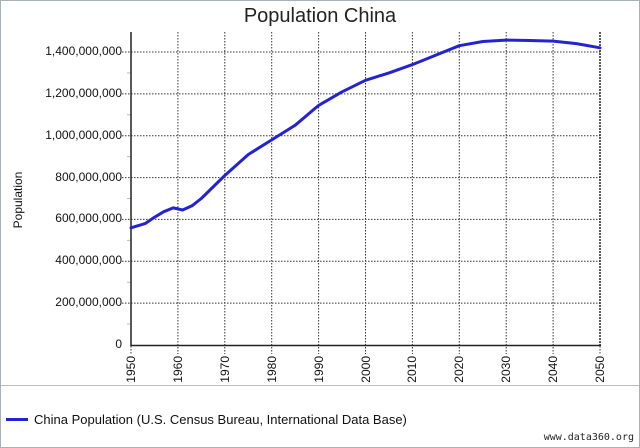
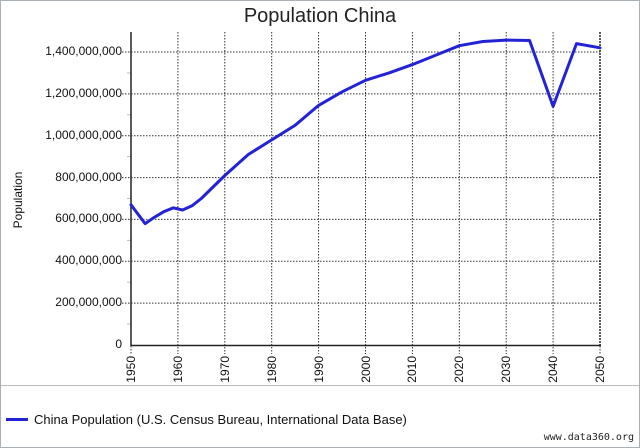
1950: 560000000 -> 670000000
2040: 1450000000 -> 1140000000
